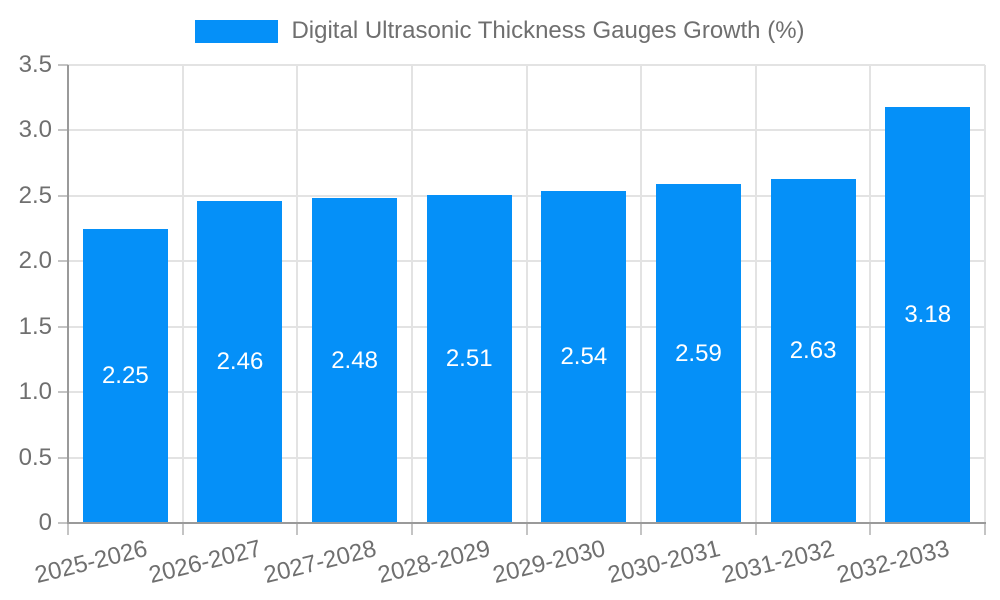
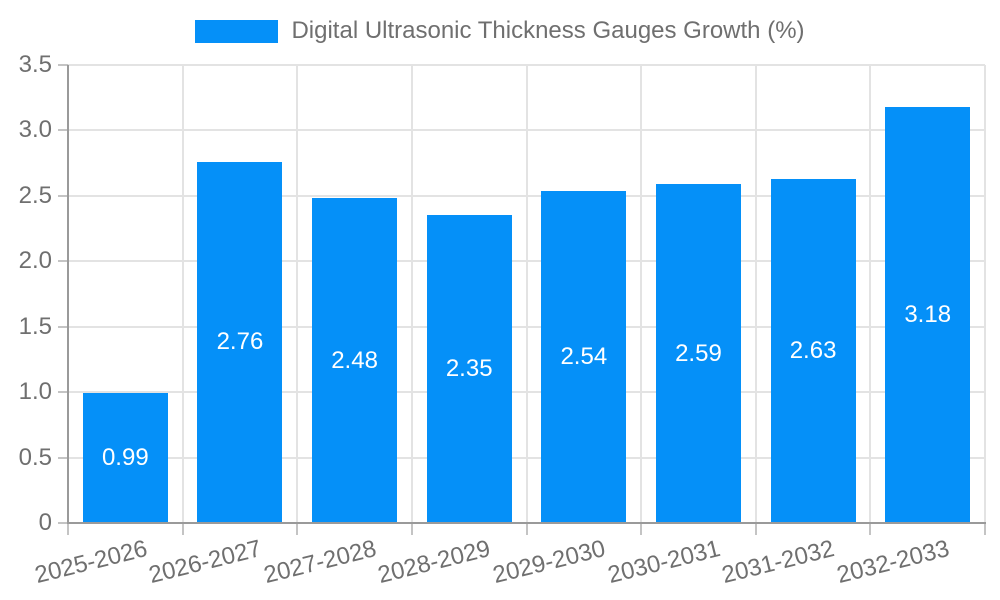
2025-2026: 2.25 -> 0.99
2026-2027: 2.46 -> 2.76
2028-2029: 2.51 -> 2.35
